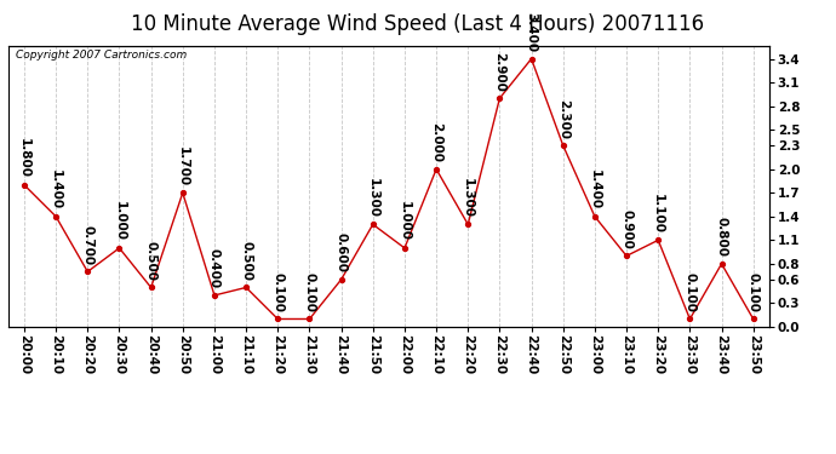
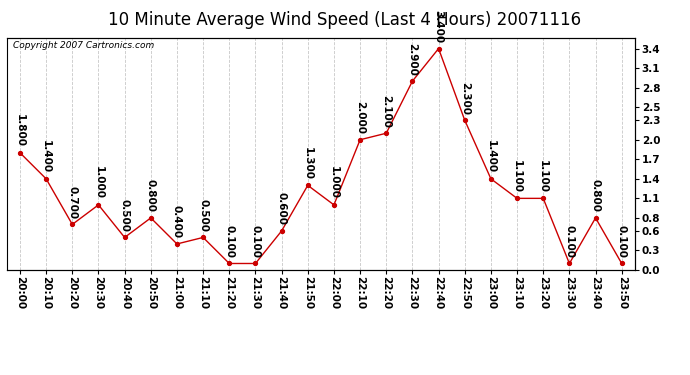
20:50: 1.700 -> 0.800
22:20: 1.300 -> 2.100
23:10: 0.900 -> 1.100
